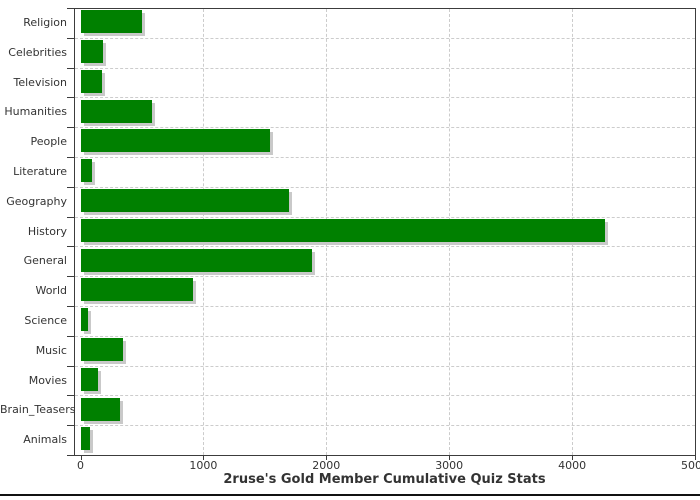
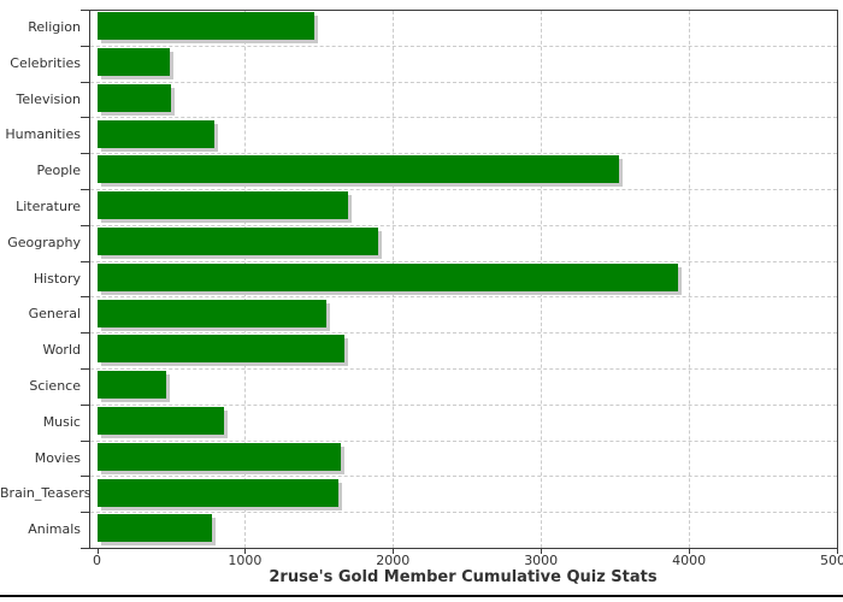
Religion: 500 -> 1470
Celebrities: 180 -> 490
Television: 180 -> 500
Humanities: 580 -> 790
People: 1540 -> 3530
Literature: 90 -> 1700
Geography: 1700 -> 1900
History: 4270 -> 3930
General: 1880 -> 1550
World: 920 -> 1670
Science: 60 -> 470
Music: 340 -> 860
Movies: 140 -> 1650
Brain_Teasers: 320 -> 1630
Animals: 80 -> 780
